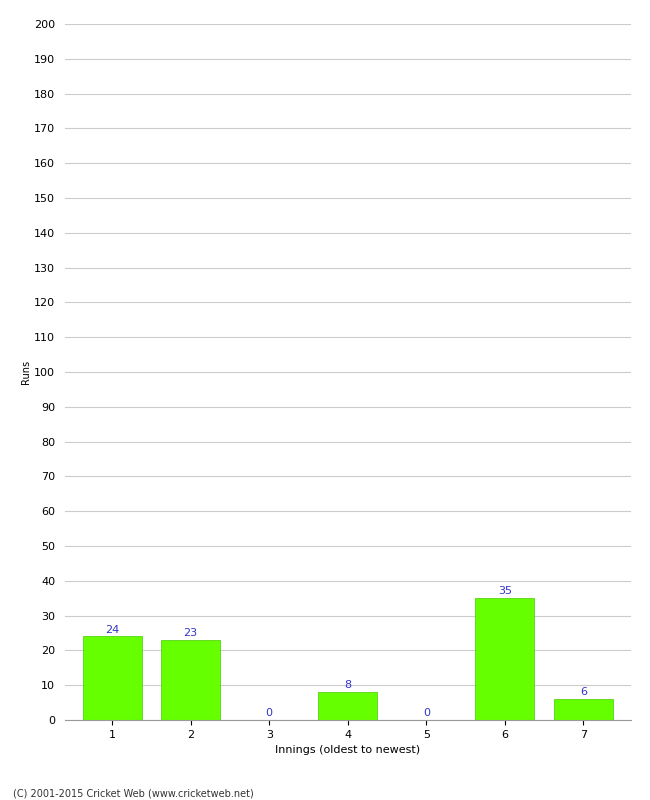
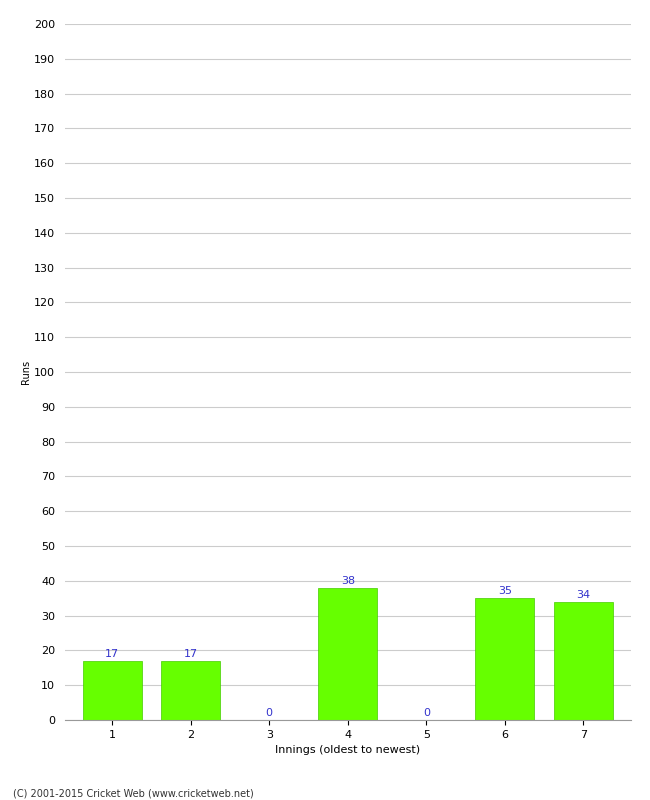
1: 24 -> 17
2: 23 -> 17
4: 8 -> 38
7: 6 -> 34
